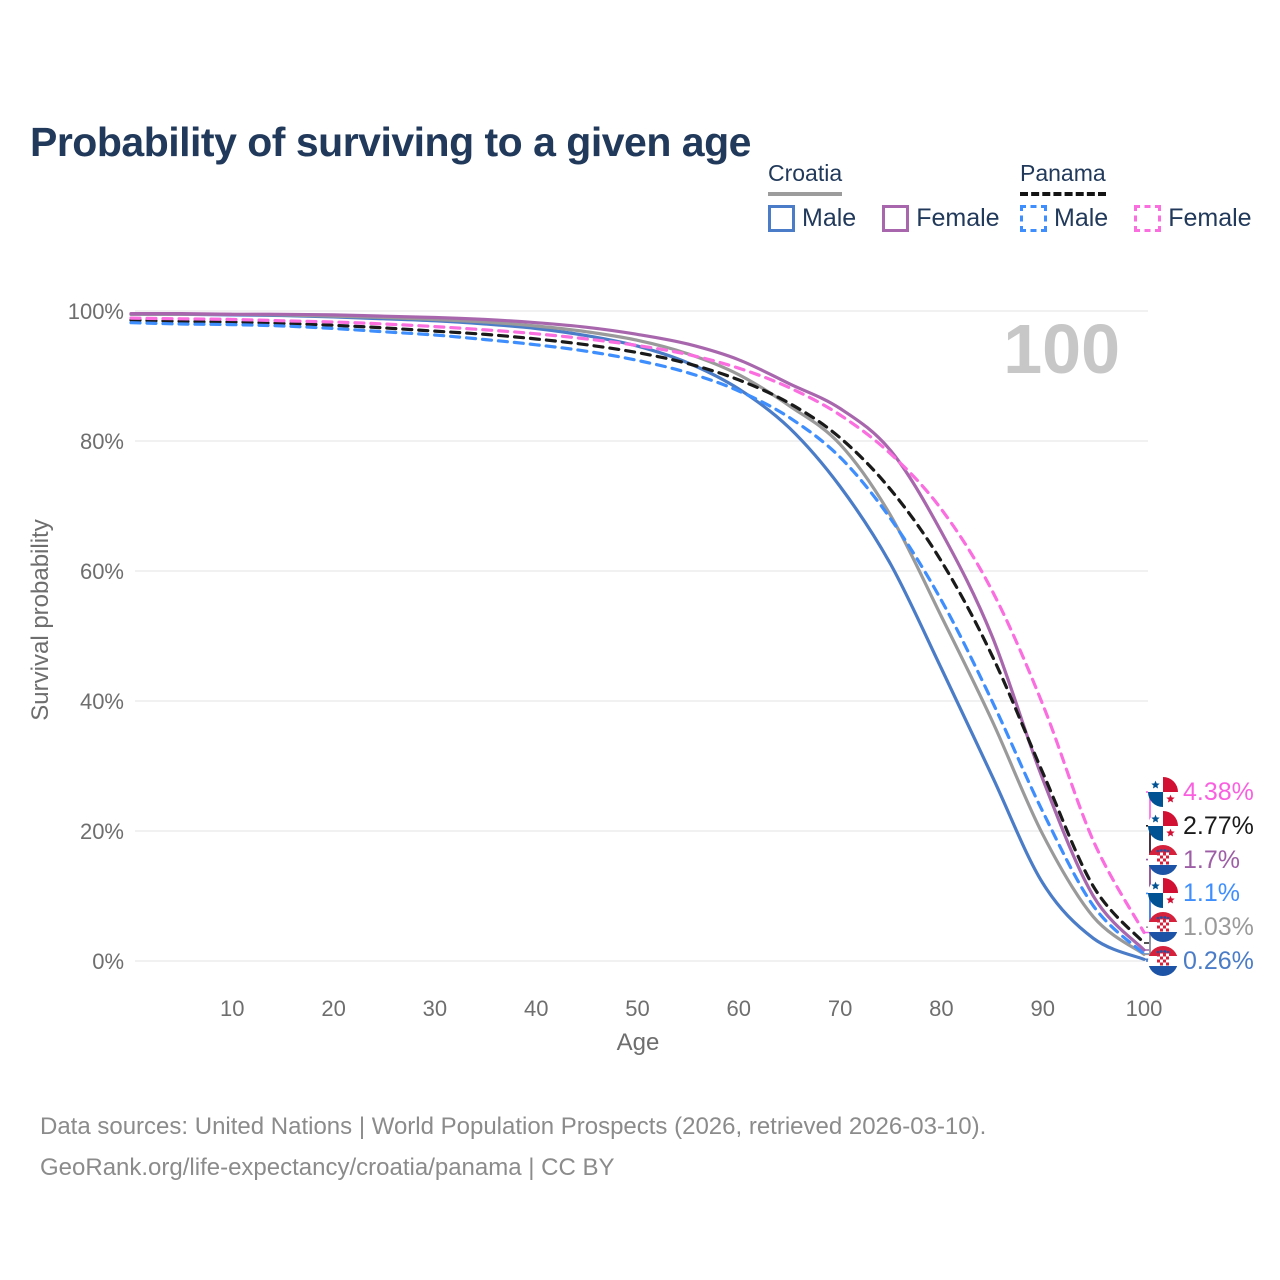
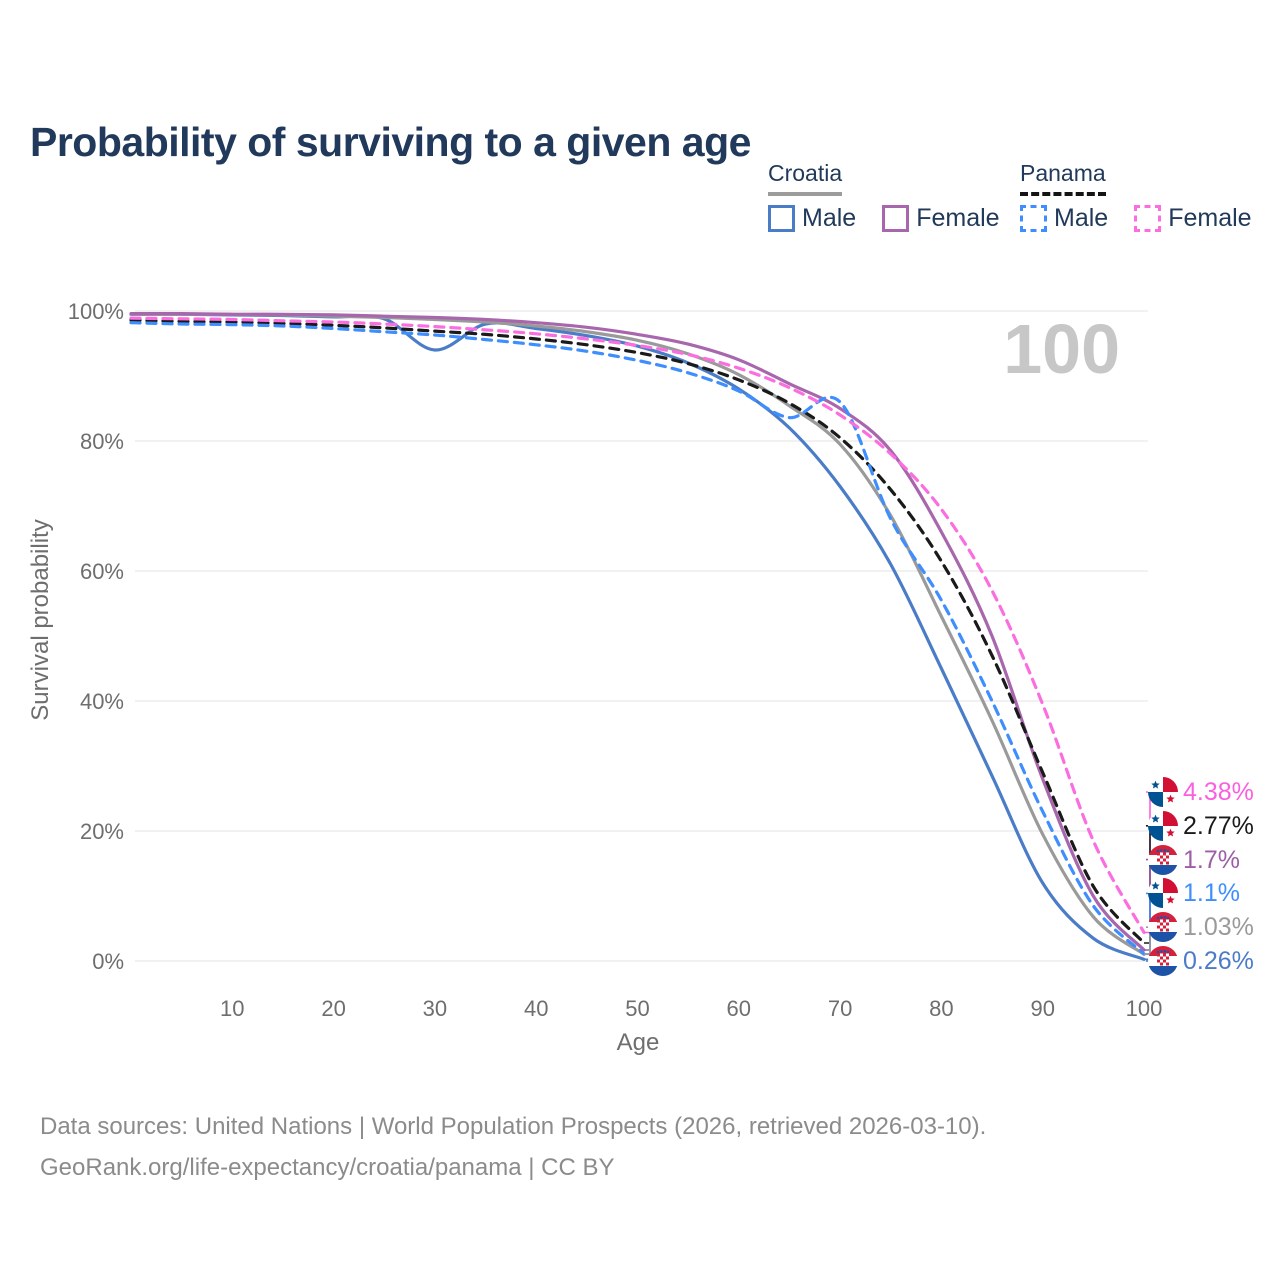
Croatia Male/30: 98% -> 94%
Panama Male/70: 78% -> 86%
